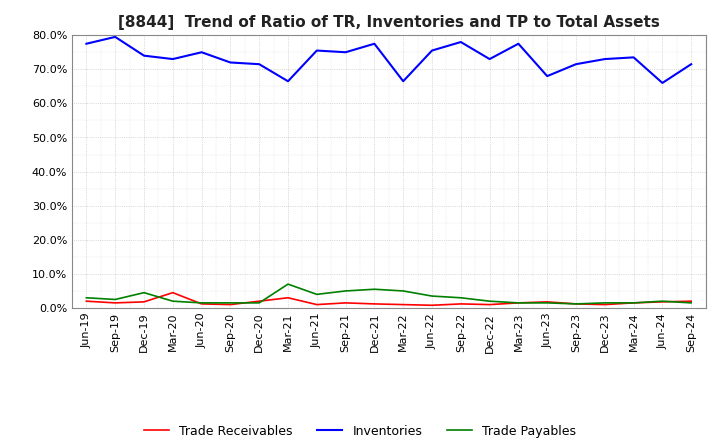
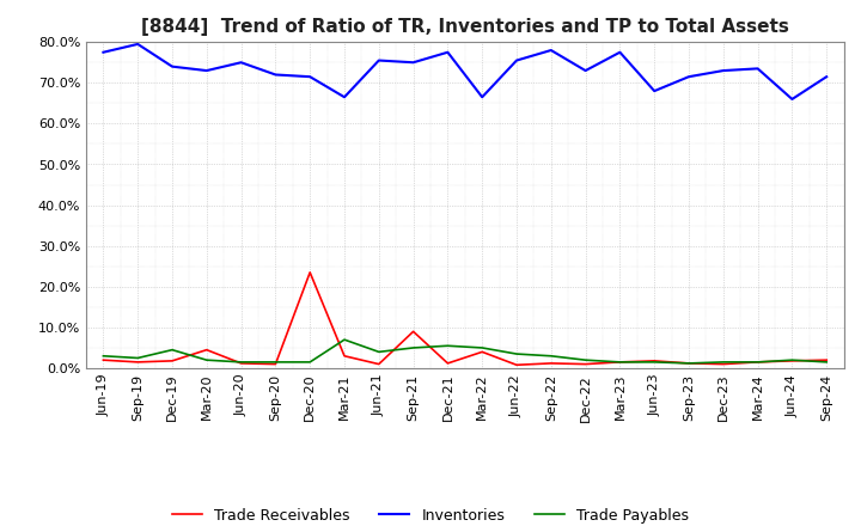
Trade Receivables/Dec-20: 2.0% -> 23.5%
Trade Receivables/Sep-21: 1.5% -> 9.0%
Trade Receivables/Mar-22: 1.0% -> 4.0%
